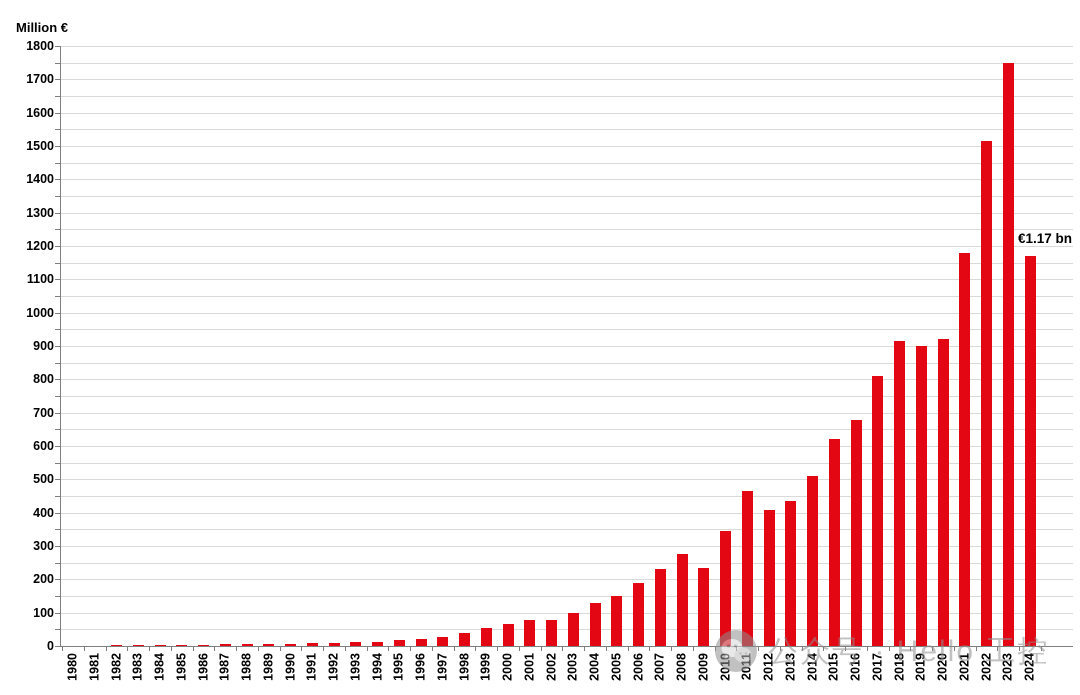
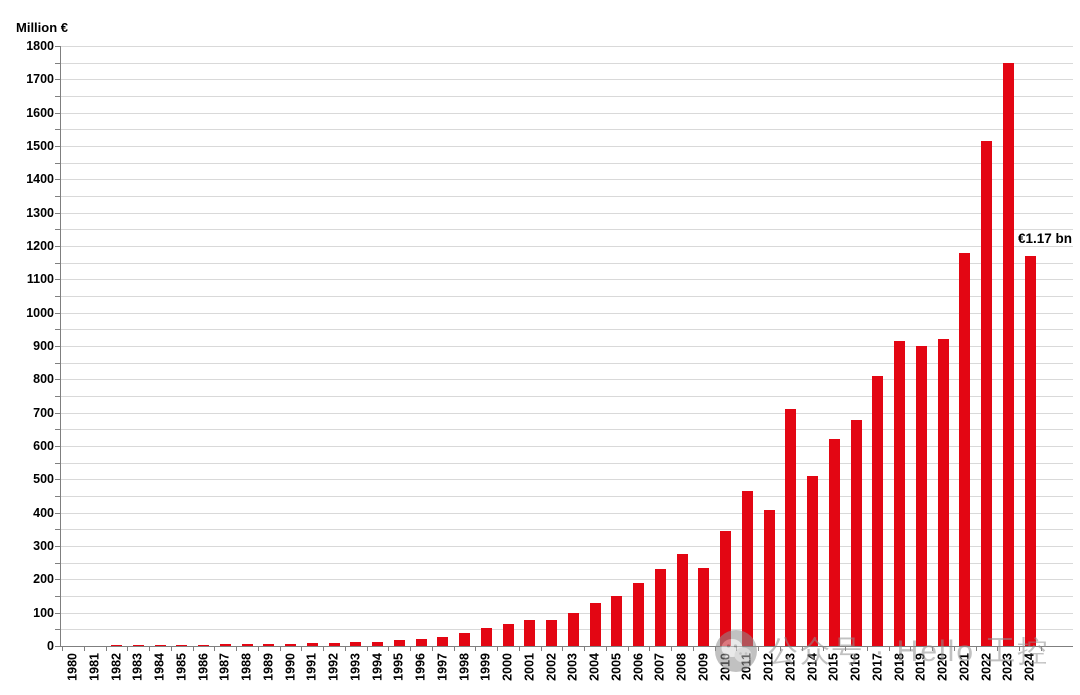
2013: 440 -> 710
